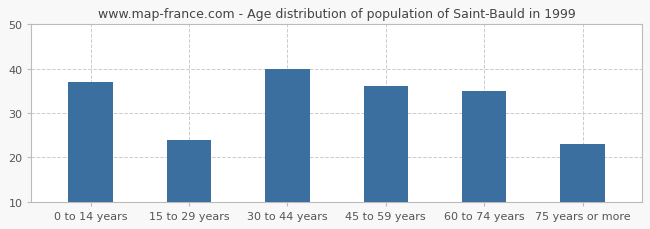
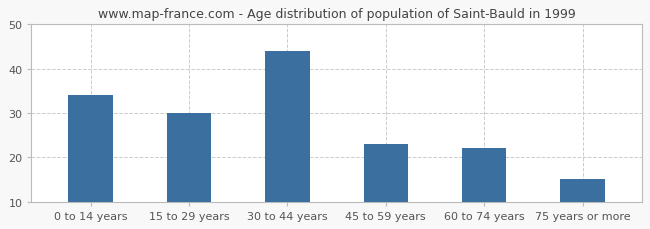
0 to 14 years: 37 -> 34
15 to 29 years: 24 -> 30
30 to 44 years: 40 -> 44
45 to 59 years: 36 -> 23
60 to 74 years: 35 -> 22
75 years or more: 23 -> 15
